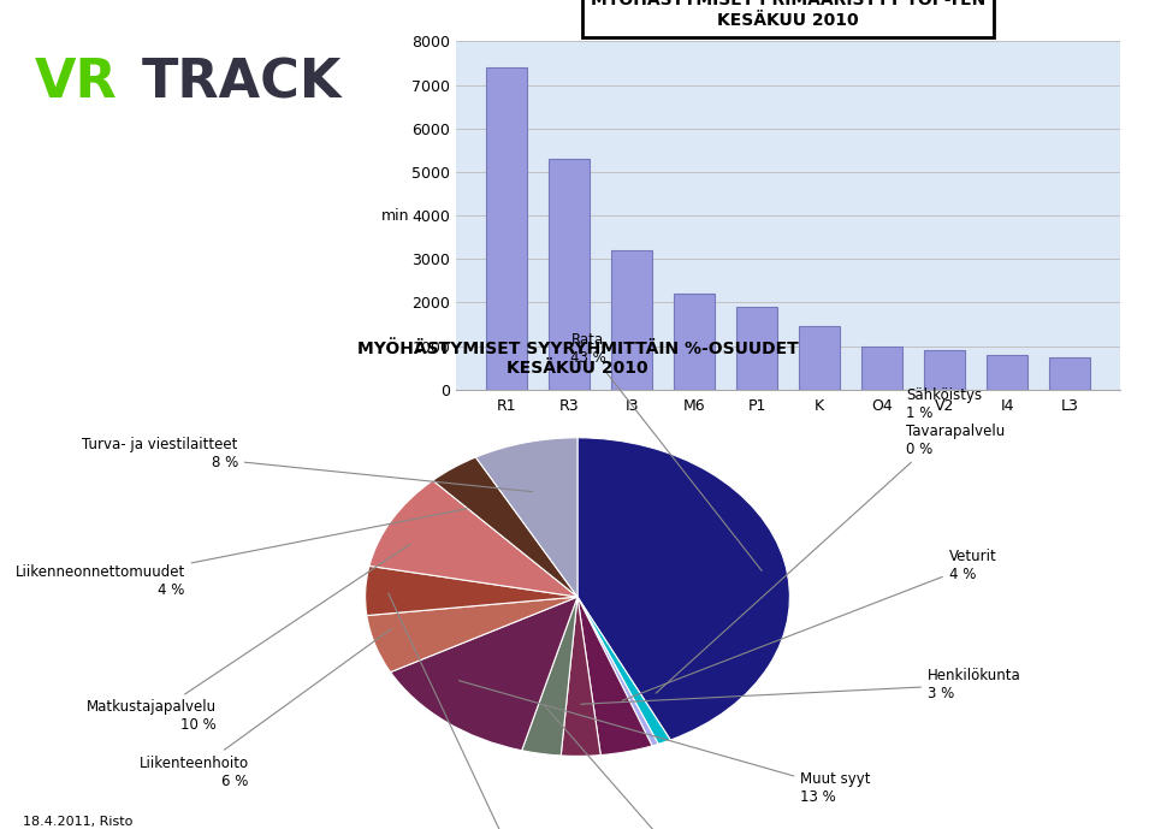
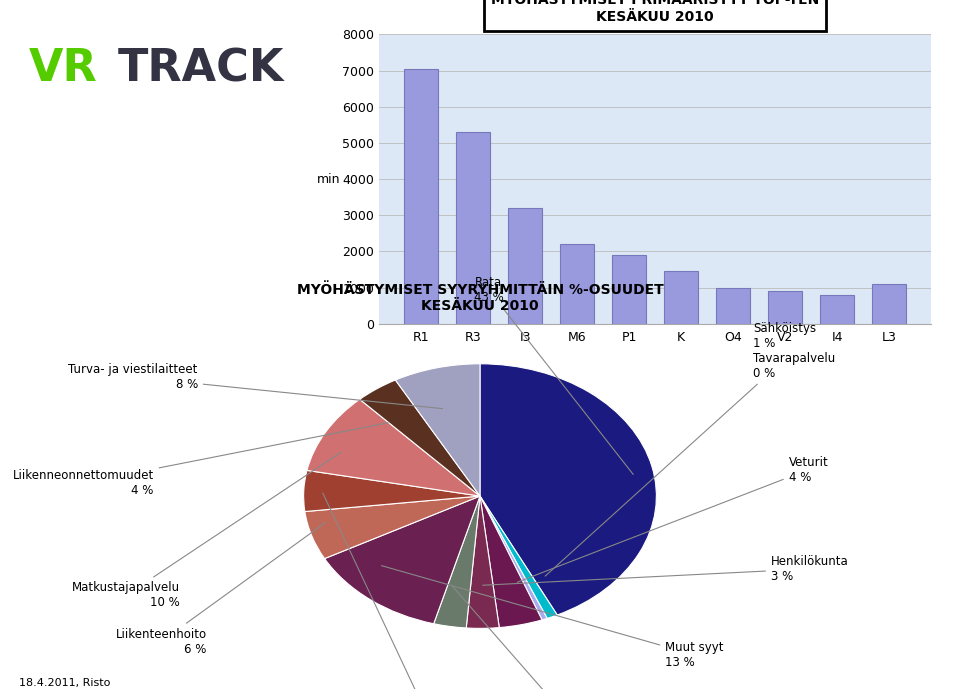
R1: 7400 -> 7050
L3: 750 -> 1100
